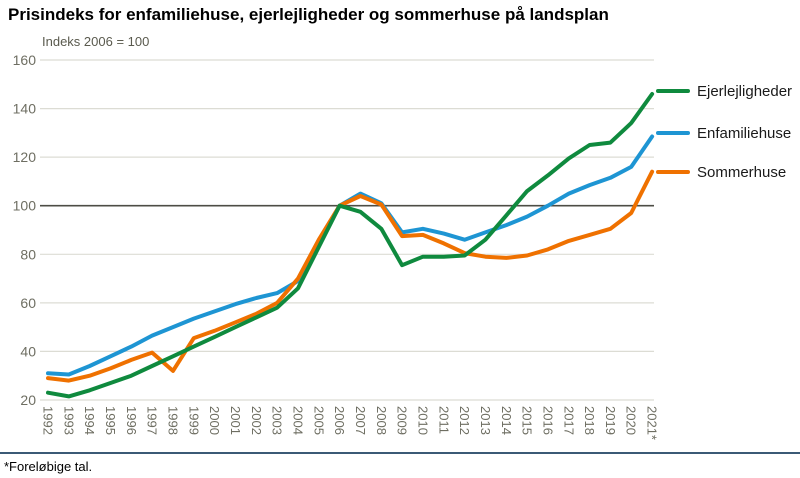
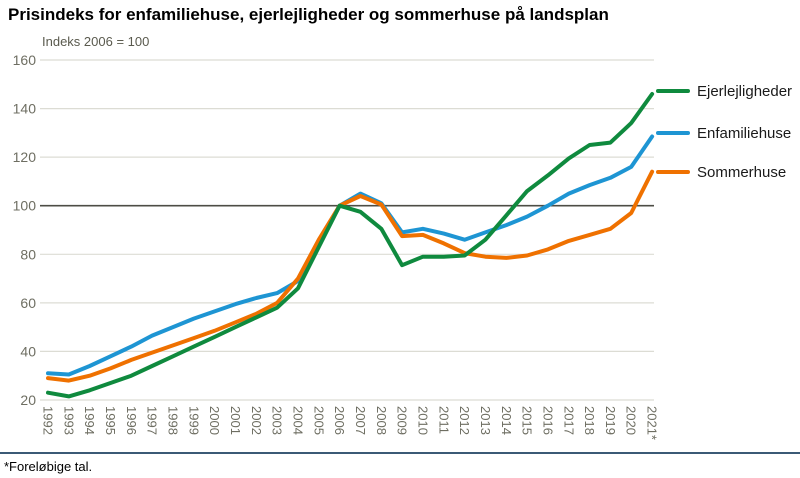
Sommerhuse/1998: 32 -> 42
